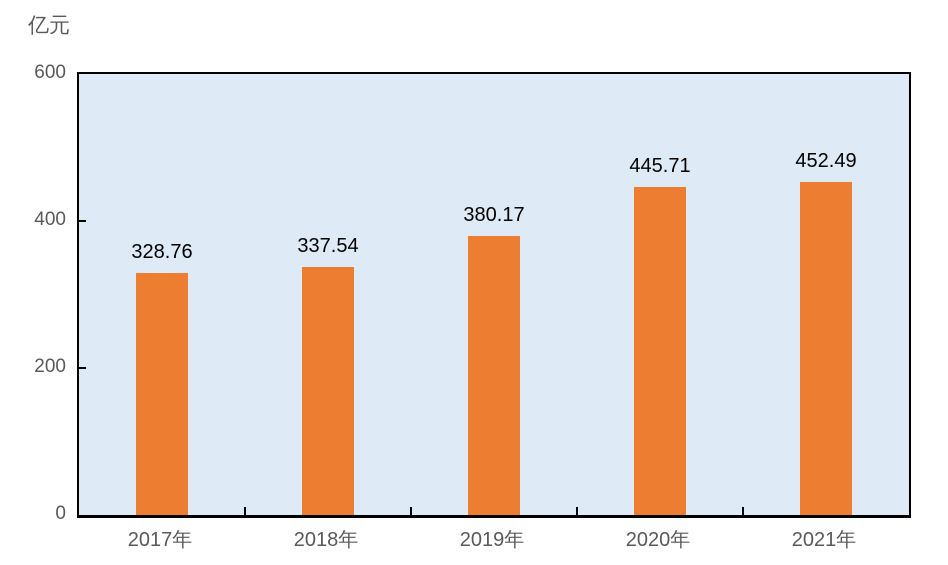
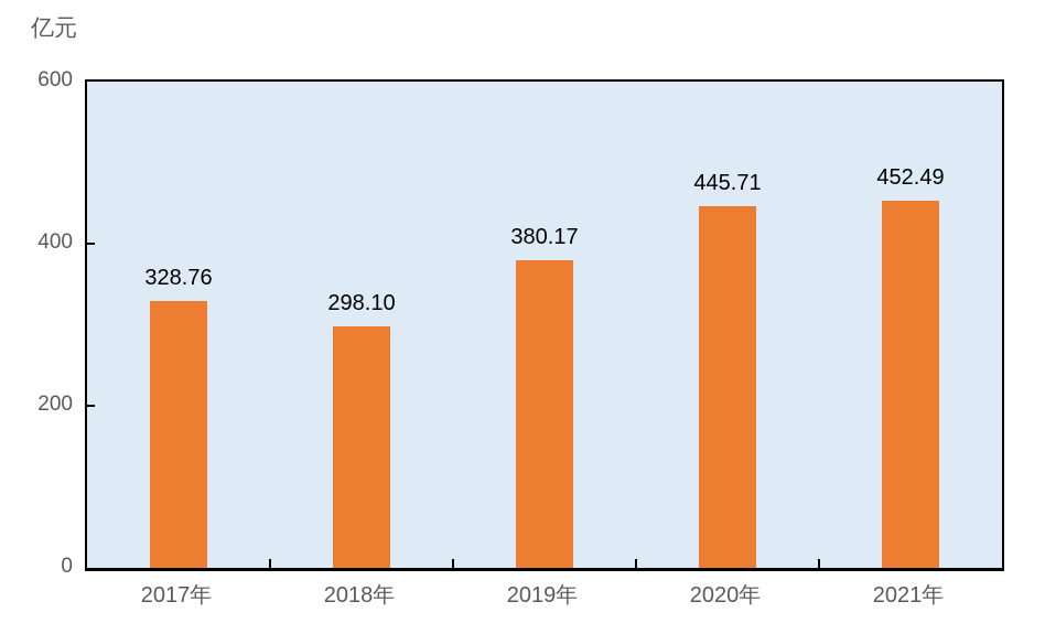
2018年: 337.54 -> 298.10
